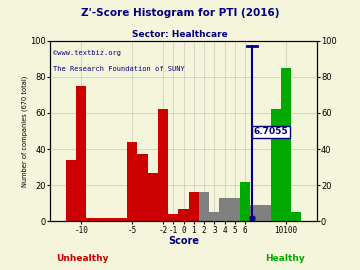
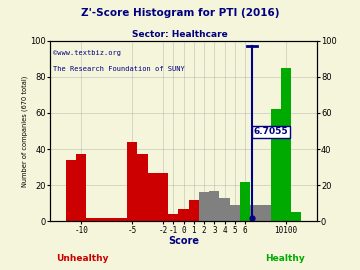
-10: 75 -> 37
-2: 62 -> 27
1: 16 -> 12
3: 5 -> 17
5: 13 -> 9
